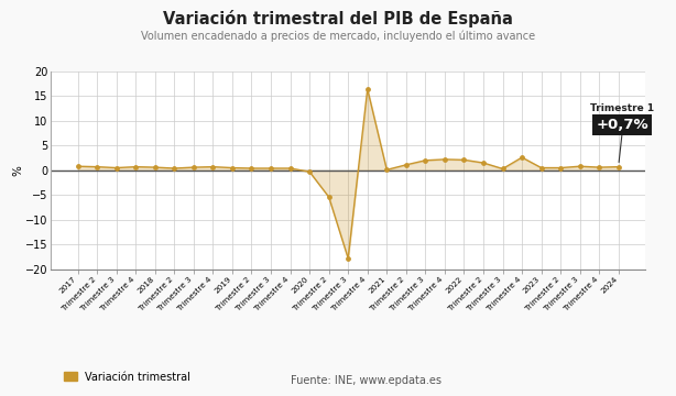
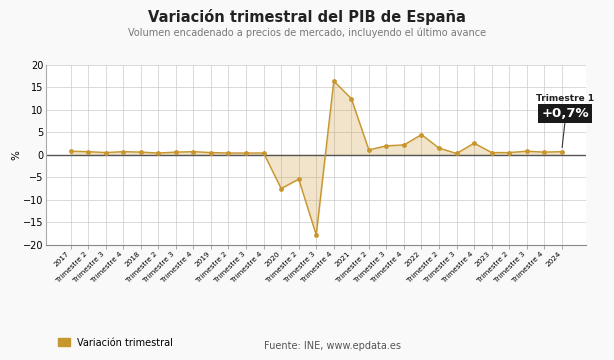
2020: -0.3 -> -7.5
2021: 0.1 -> 12.5
2022: 2.1 -> 4.5
